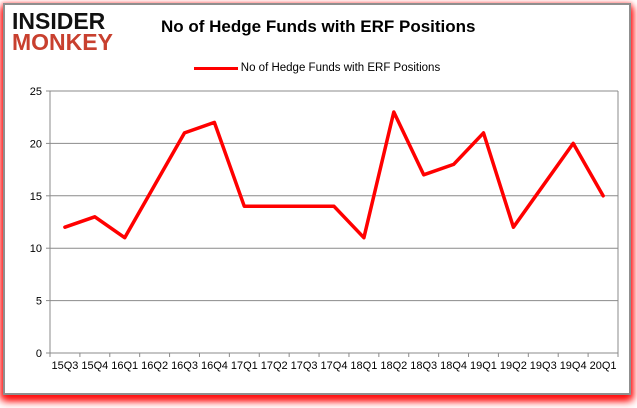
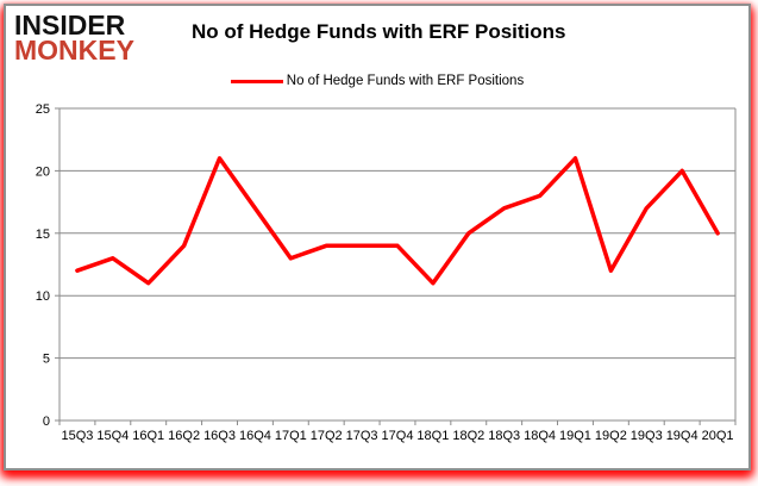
16Q2: 16 -> 14
16Q4: 22 -> 17
17Q1: 14 -> 13
18Q2: 23 -> 15
19Q3: 16 -> 17
